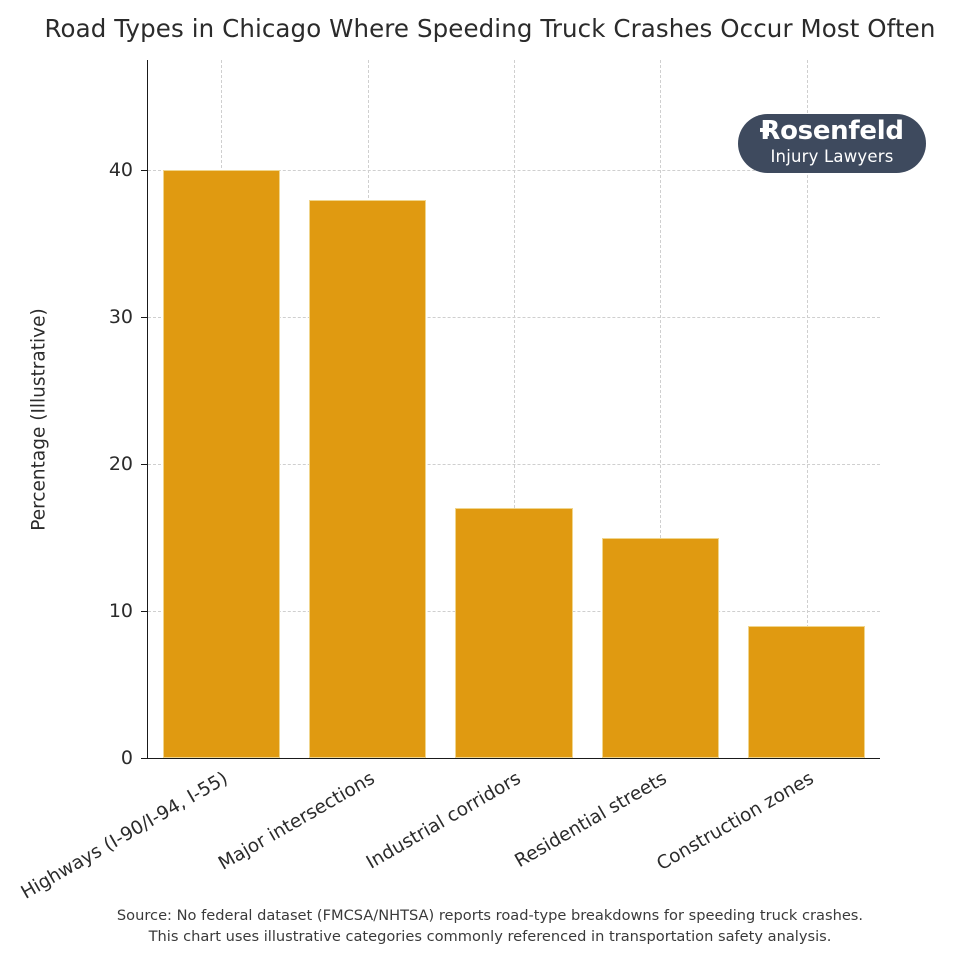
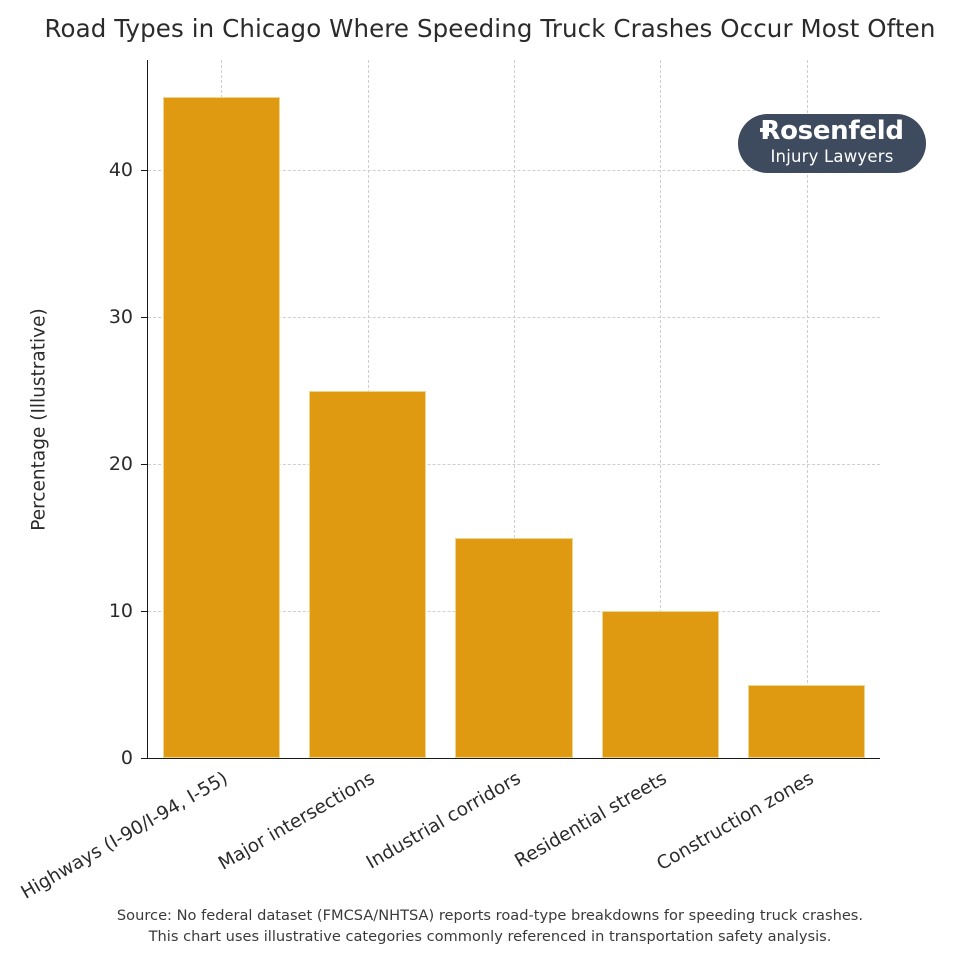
Highways (I-90/I-94, I-55): 40 -> 45
Major intersections: 38 -> 25
Industrial corridors: 17 -> 15
Residential streets: 15 -> 10
Construction zones: 9 -> 5
